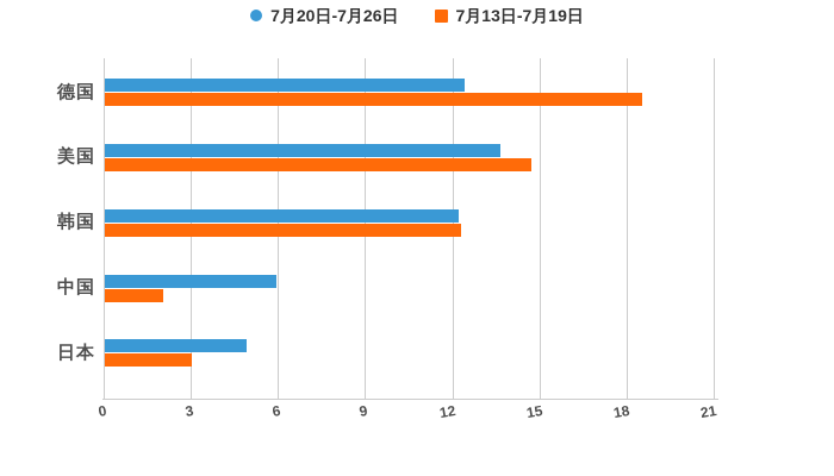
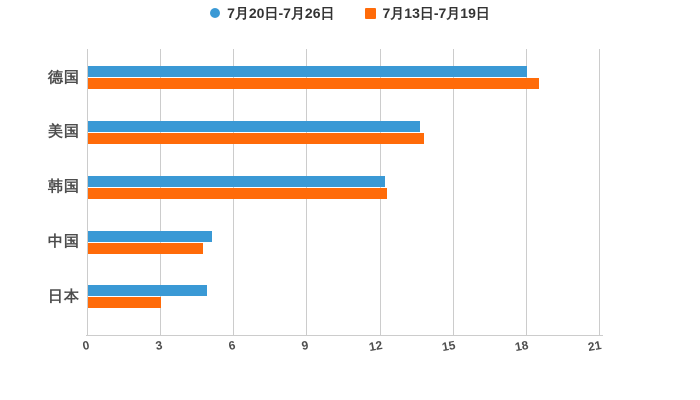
7月20日-7月26日/德国: 12.4 -> 18.0
7月13日-7月19日/美国: 14.7 -> 13.8
7月20日-7月26日/中国: 5.9 -> 5.1
7月13日-7月19日/中国: 2.0 -> 4.7
